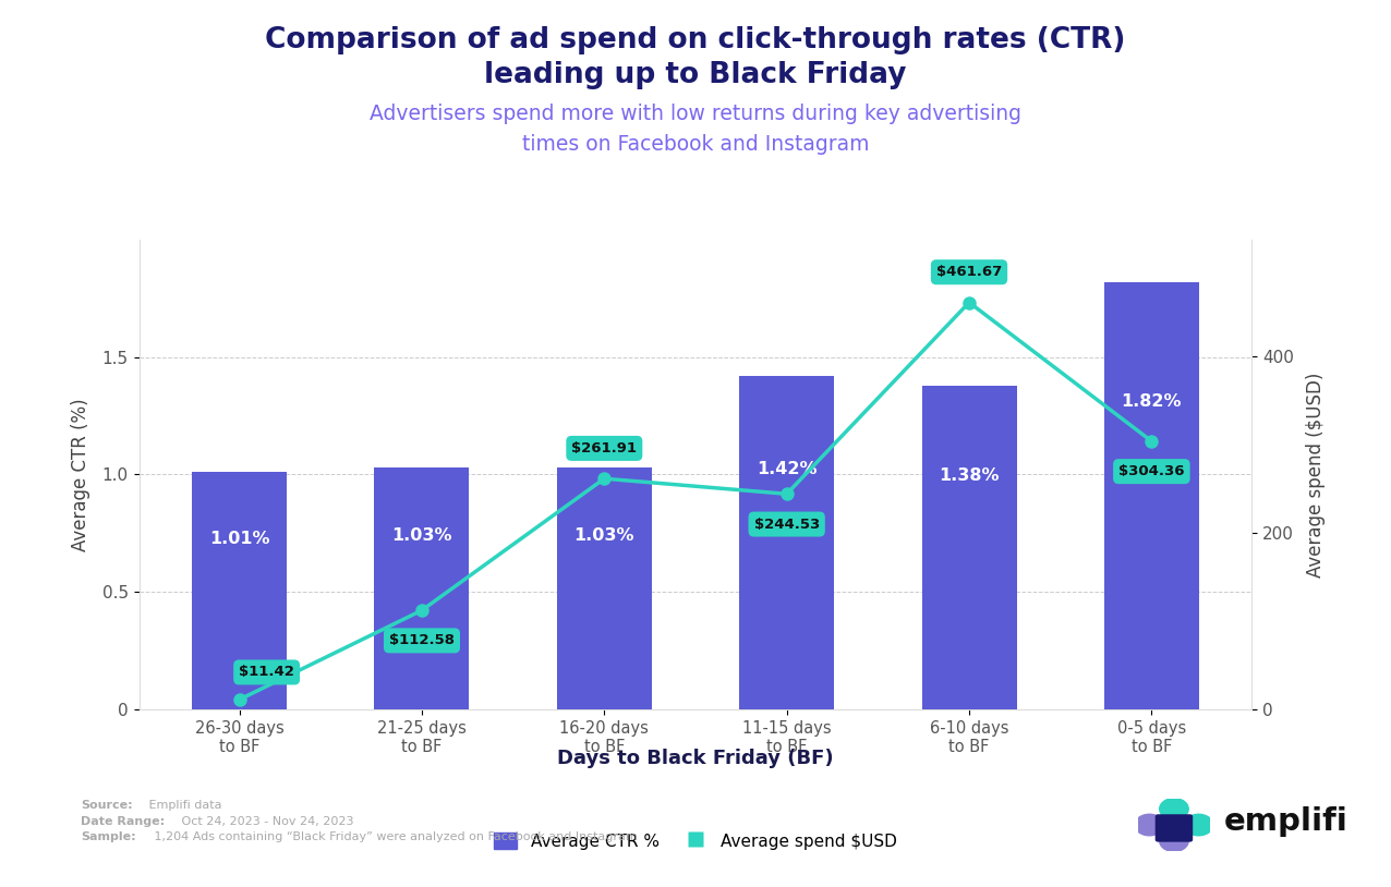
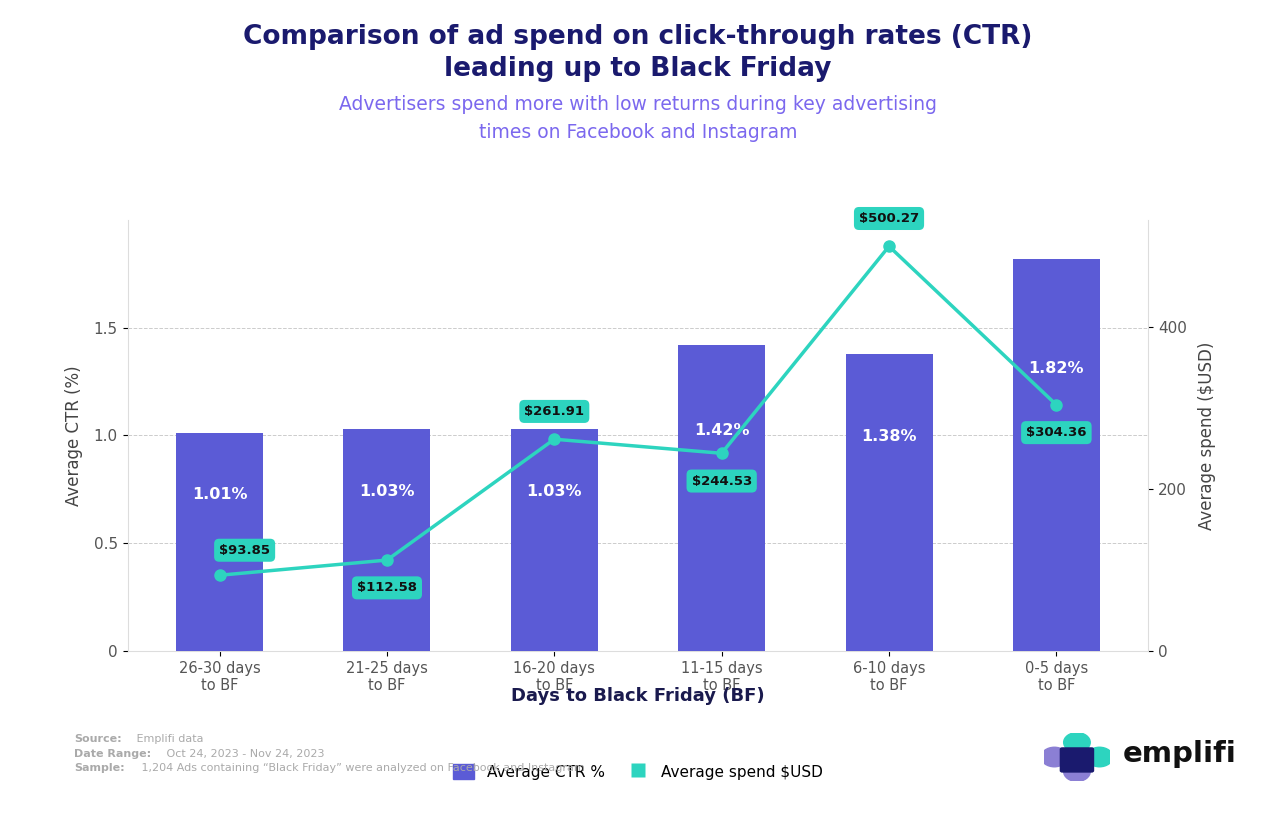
Average spend $USD/26-30 days to BF: $11.42 -> $93.85
Average spend $USD/6-10 days to BF: $461.67 -> $500.27
